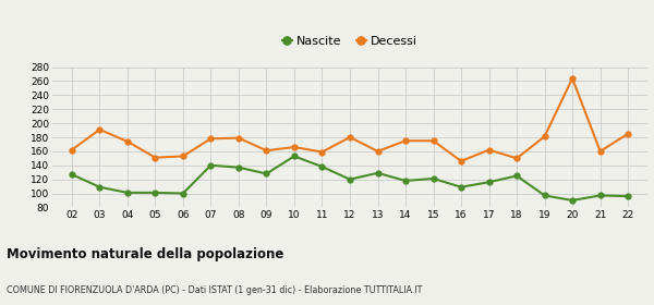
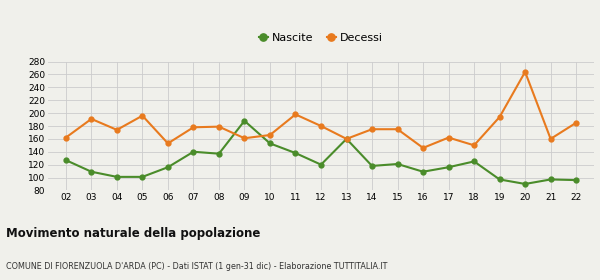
Decessi/05: 151 -> 196
Nascite/06: 100 -> 116
Nascite/09: 128 -> 188
Decessi/11: 159 -> 198
Nascite/13: 129 -> 160
Decessi/19: 181 -> 194
